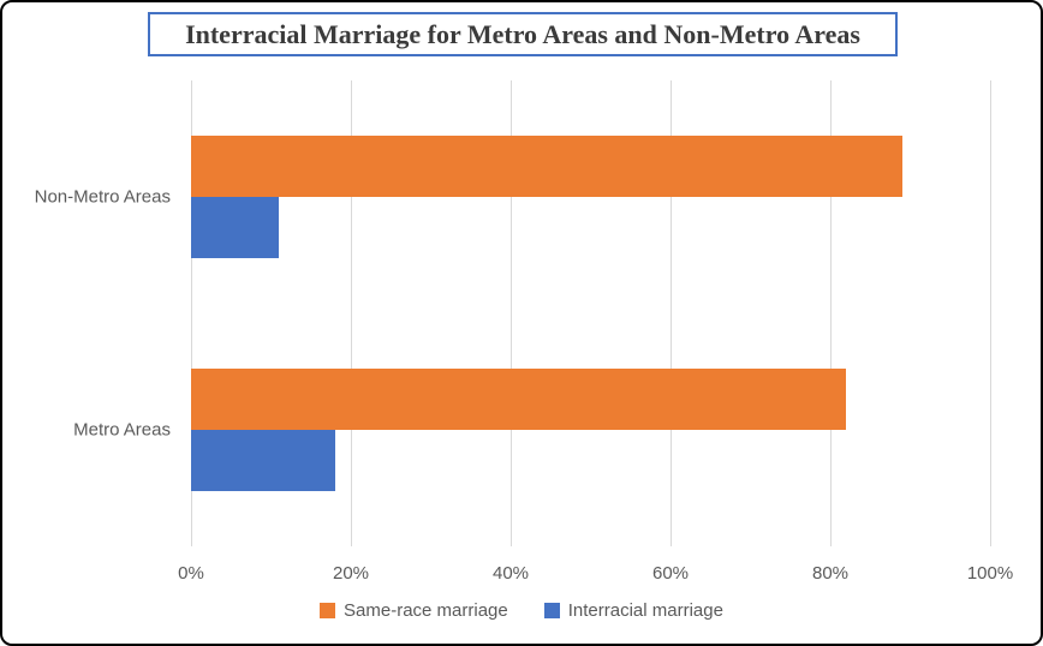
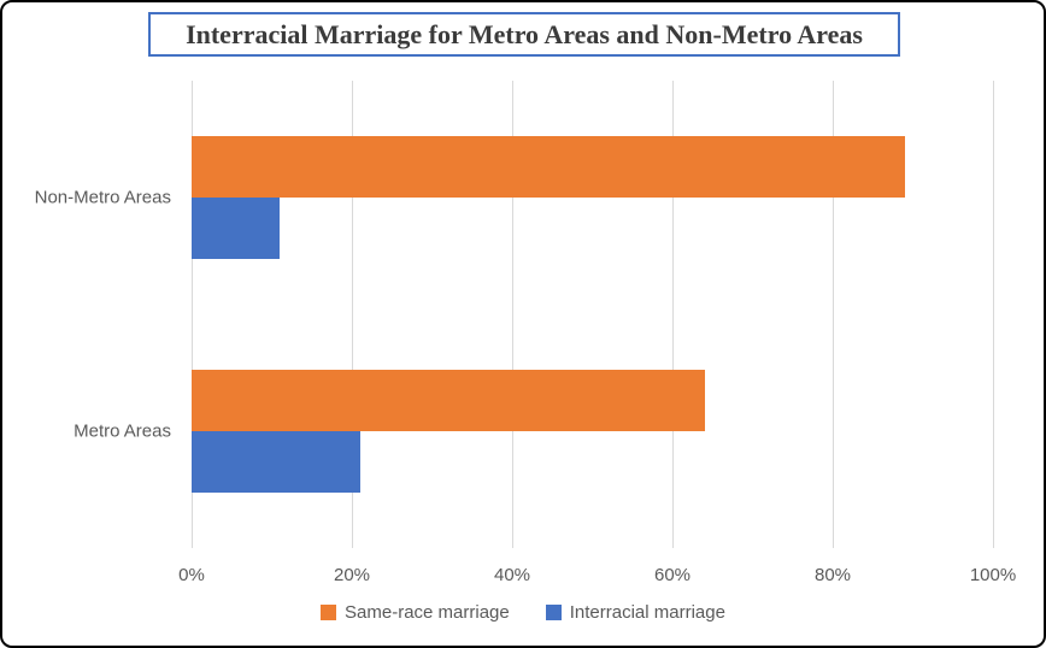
Same-race marriage/Metro Areas: 82% -> 64%
Interracial marriage/Metro Areas: 18% -> 21%
